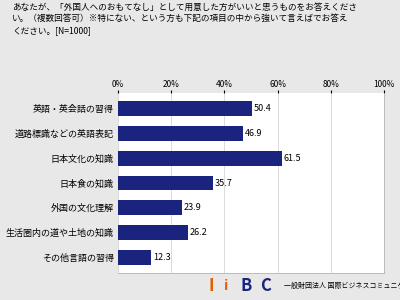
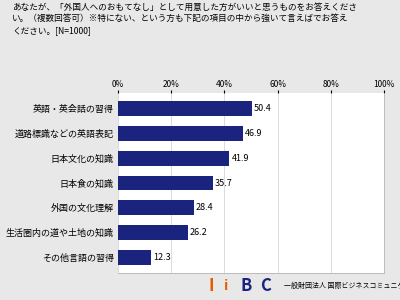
日本文化の知識: 61.5 -> 41.9
外国の文化理解: 23.9 -> 28.4
